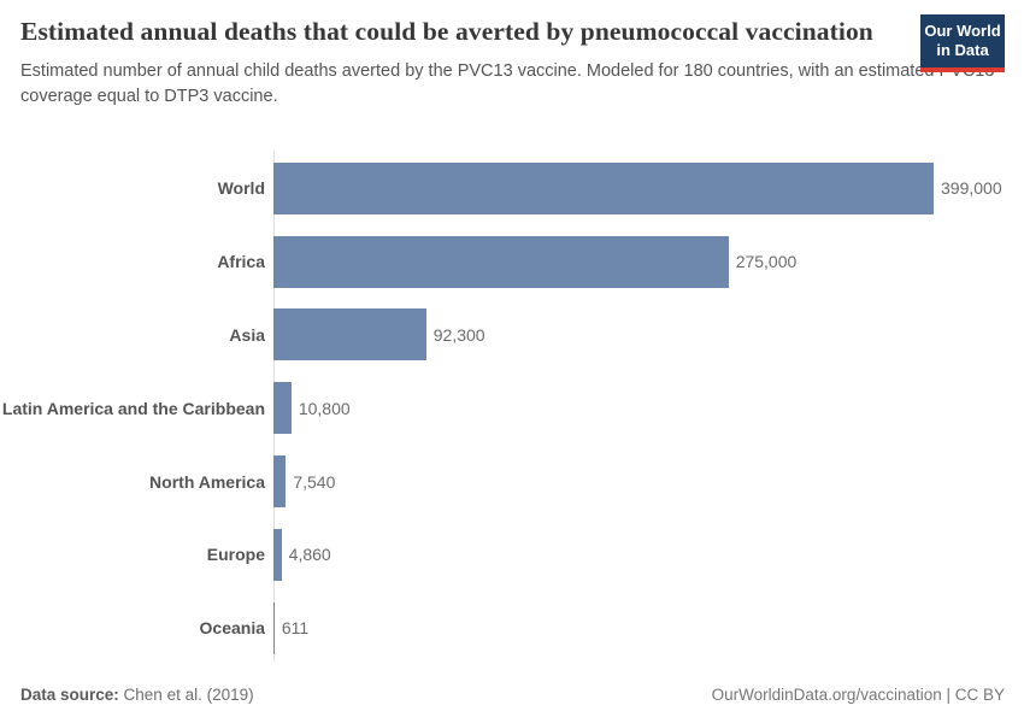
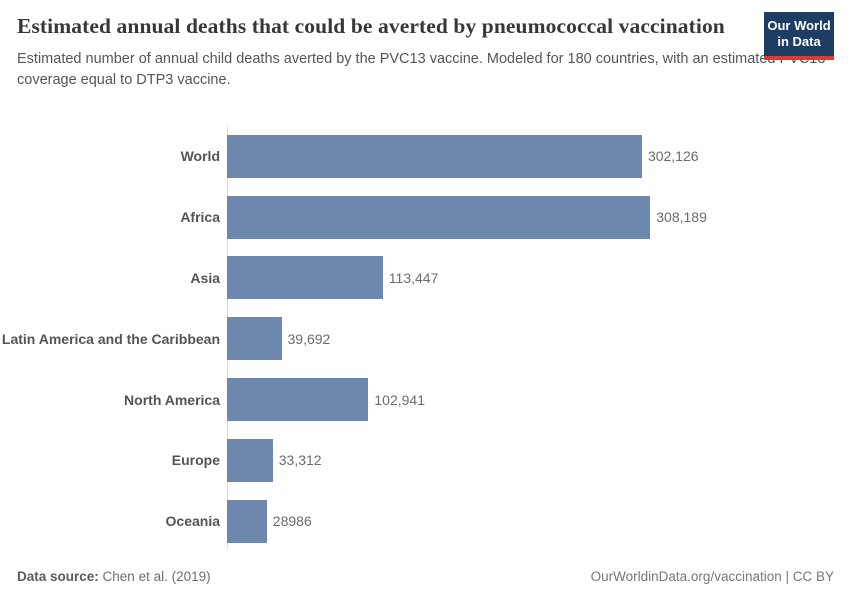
World: 399,000 -> 302,126
Africa: 275,000 -> 308,189
Asia: 92,300 -> 113,447
Latin America and the Caribbean: 10,800 -> 39,692
North America: 7,540 -> 102,941
Europe: 4,860 -> 33,312
Oceania: 611 -> 28986
